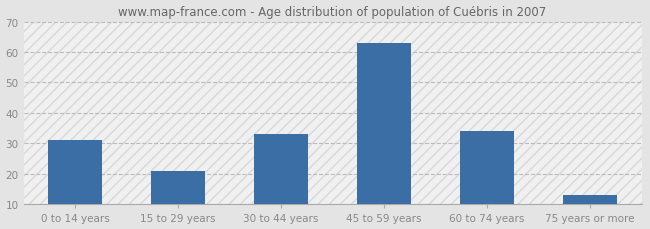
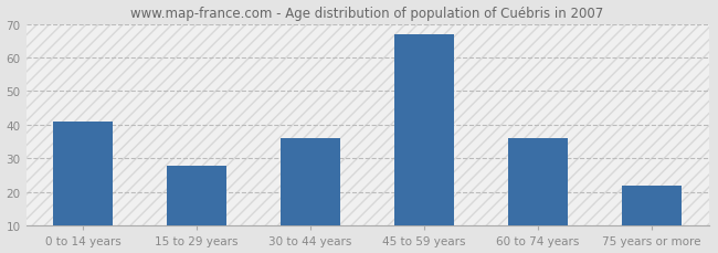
0 to 14 years: 31 -> 41
15 to 29 years: 21 -> 28
30 to 44 years: 33 -> 36
45 to 59 years: 63 -> 67
60 to 74 years: 34 -> 36
75 years or more: 13 -> 22
